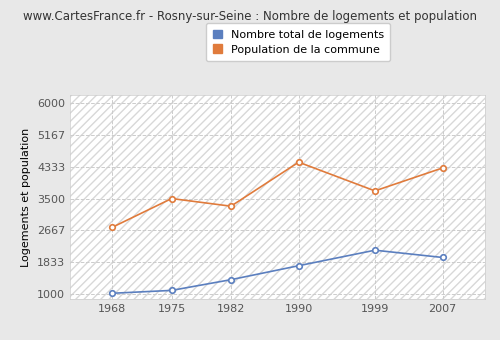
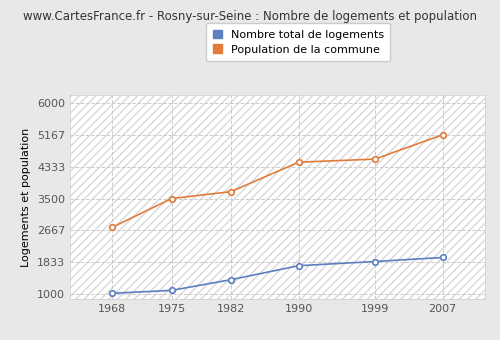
Population de la commune/1982: 3300 -> 3680
Nombre total de logements/1999: 2150 -> 1860
Population de la commune/1999: 3700 -> 4530
Population de la commune/2007: 4300 -> 5170
